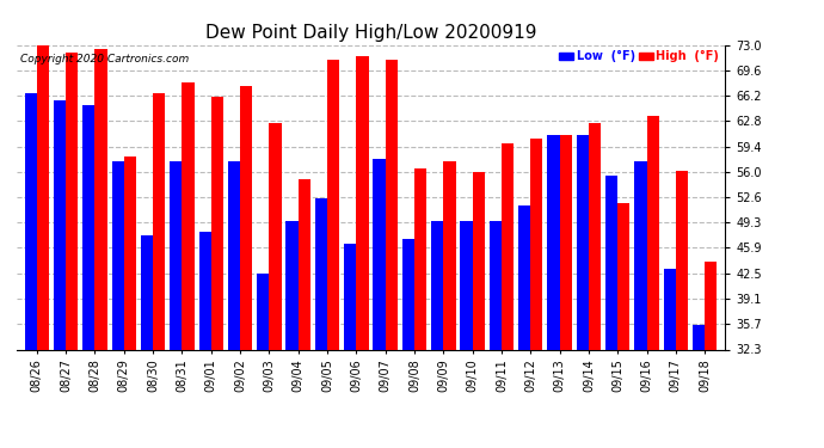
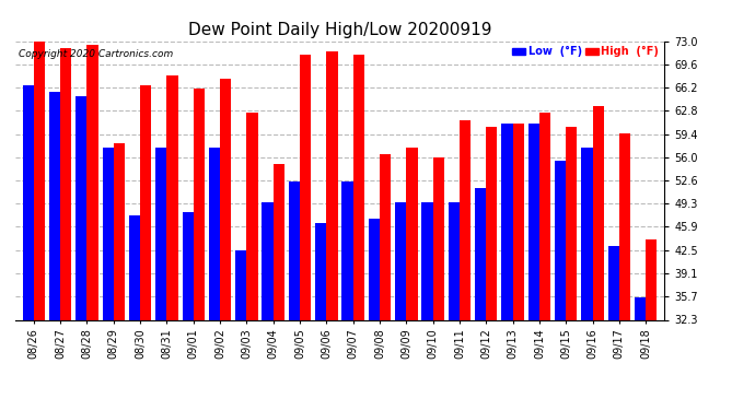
Low (°F)/09/07: 57.8 -> 52.5
High (°F)/09/11: 59.8 -> 61.5
High (°F)/09/15: 51.8 -> 60.5
High (°F)/09/17: 56.2 -> 59.5
